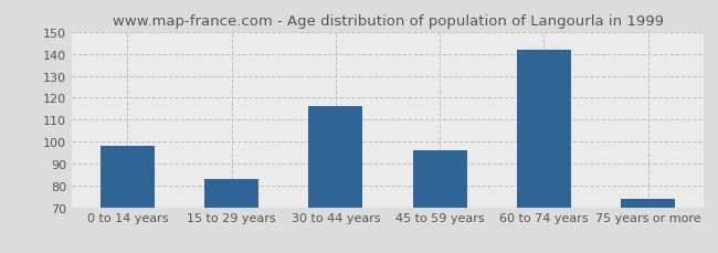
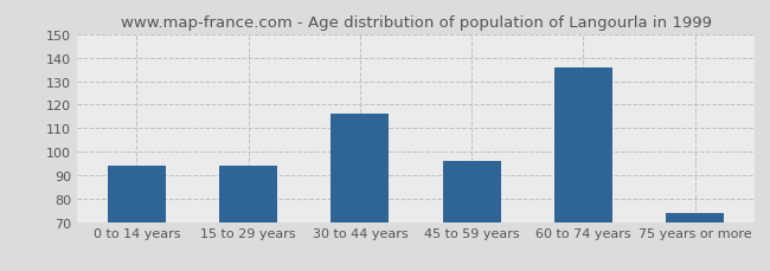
0 to 14 years: 98 -> 94
15 to 29 years: 83 -> 94
60 to 74 years: 142 -> 136
